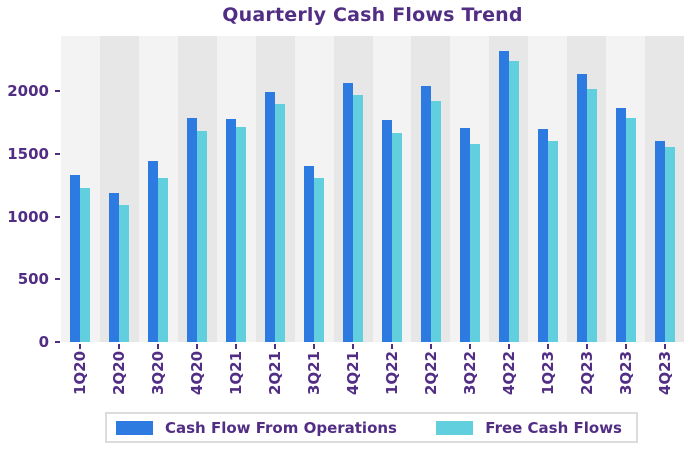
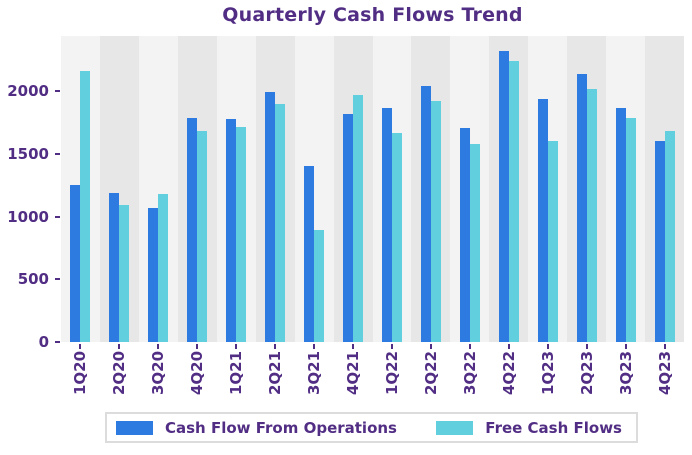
Cash Flow From Operations/1Q20: 1330 -> 1250
Free Cash Flows/1Q20: 1230 -> 2160
Cash Flow From Operations/3Q20: 1440 -> 1070
Free Cash Flows/3Q20: 1310 -> 1180
Free Cash Flows/3Q21: 1310 -> 890
Cash Flow From Operations/4Q21: 2060 -> 1820
Cash Flow From Operations/1Q22: 1770 -> 1870
Cash Flow From Operations/1Q23: 1700 -> 1940
Free Cash Flows/4Q23: 1560 -> 1680
